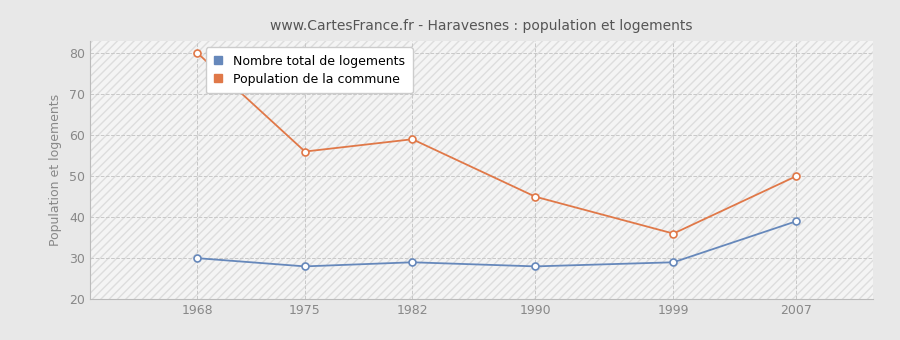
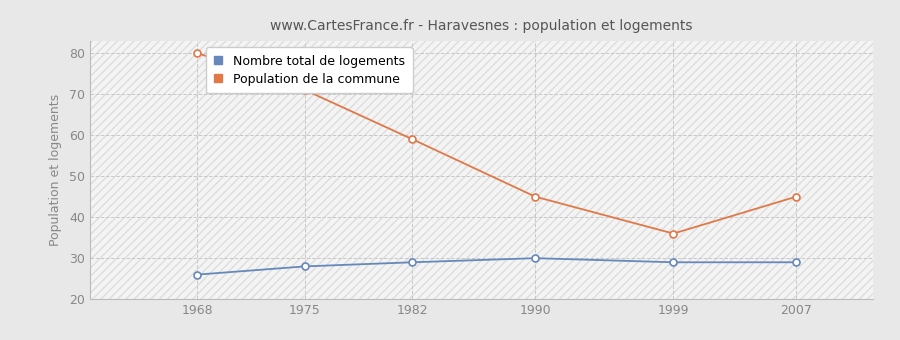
Nombre total de logements/1968: 30 -> 26
Population de la commune/1975: 56 -> 71
Nombre total de logements/1990: 28 -> 30
Nombre total de logements/2007: 39 -> 29
Population de la commune/2007: 50 -> 45
